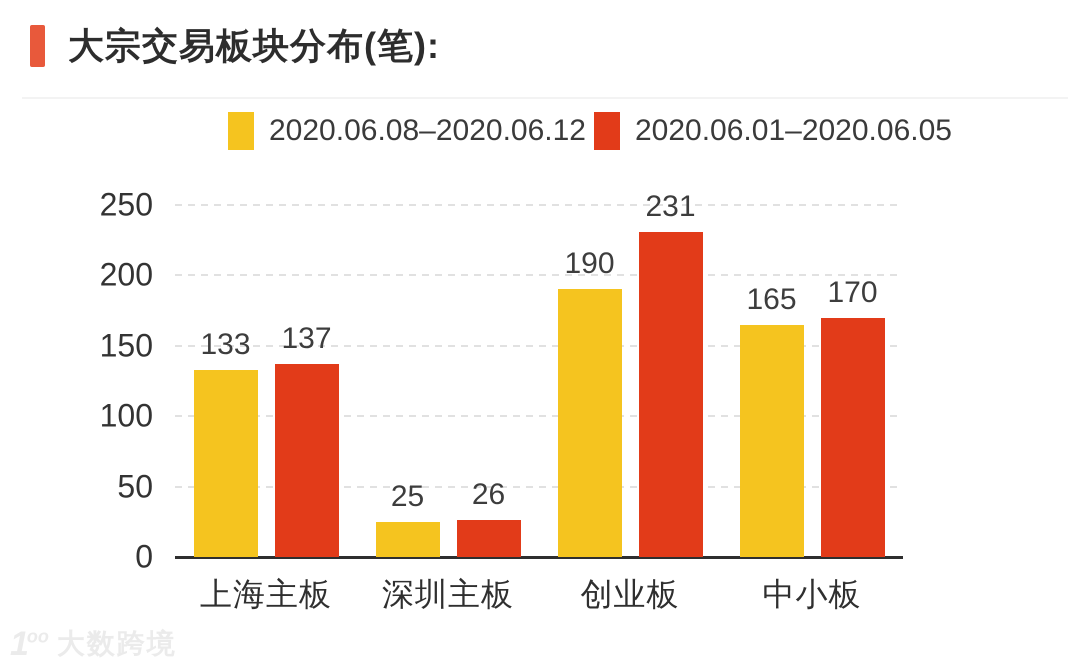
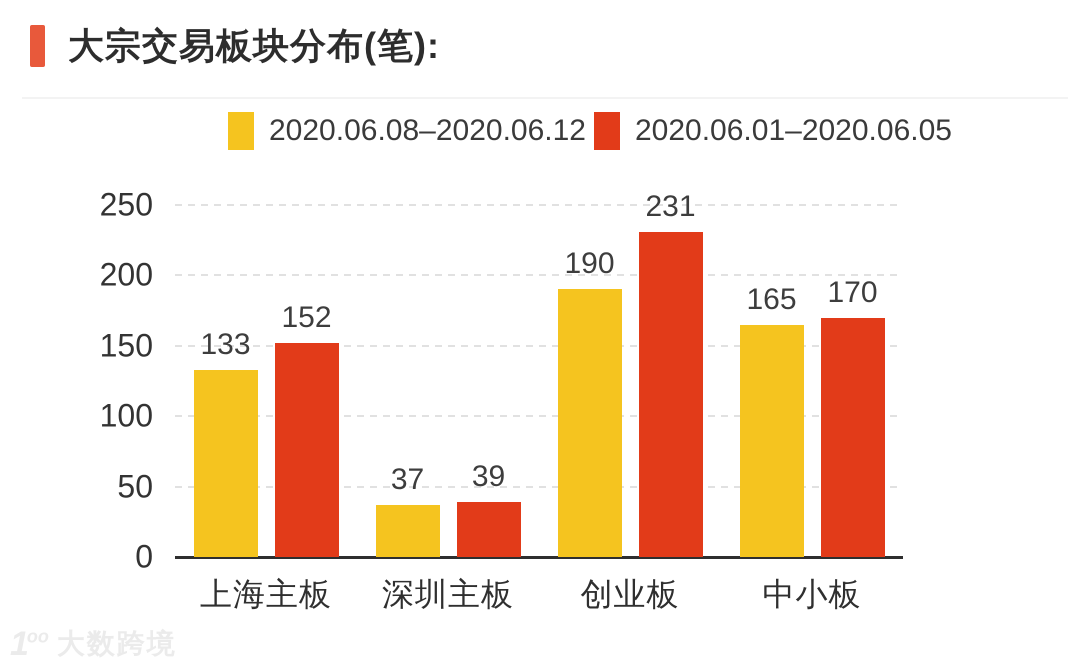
2020.06.01–2020.06.05/上海主板: 137 -> 152
2020.06.08–2020.06.12/深圳主板: 25 -> 37
2020.06.01–2020.06.05/深圳主板: 26 -> 39
